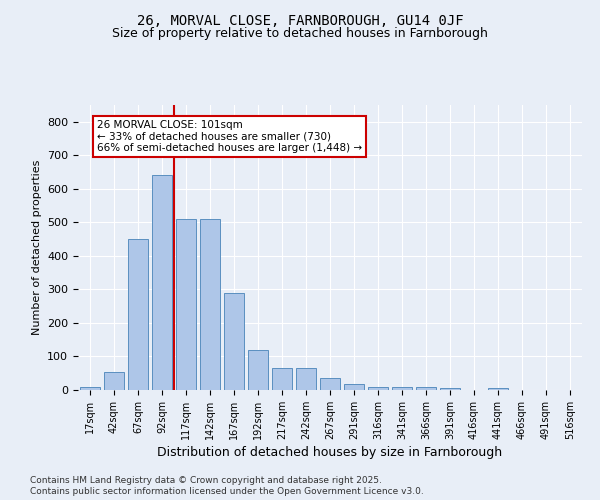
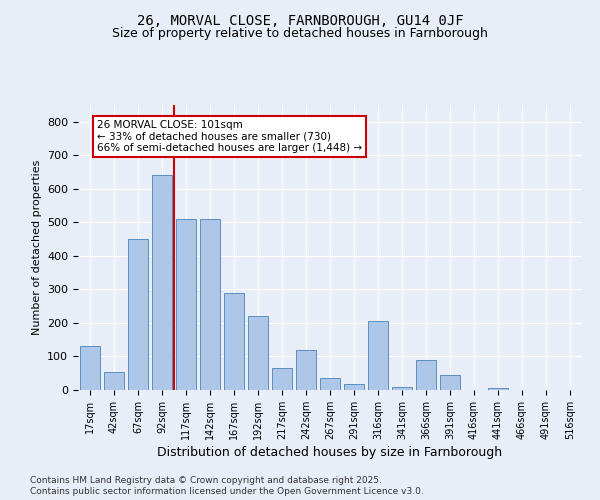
17sqm: 10 -> 130
192sqm: 120 -> 220
242sqm: 65 -> 120
316sqm: 10 -> 205
366sqm: 8 -> 90
391sqm: 6 -> 45
